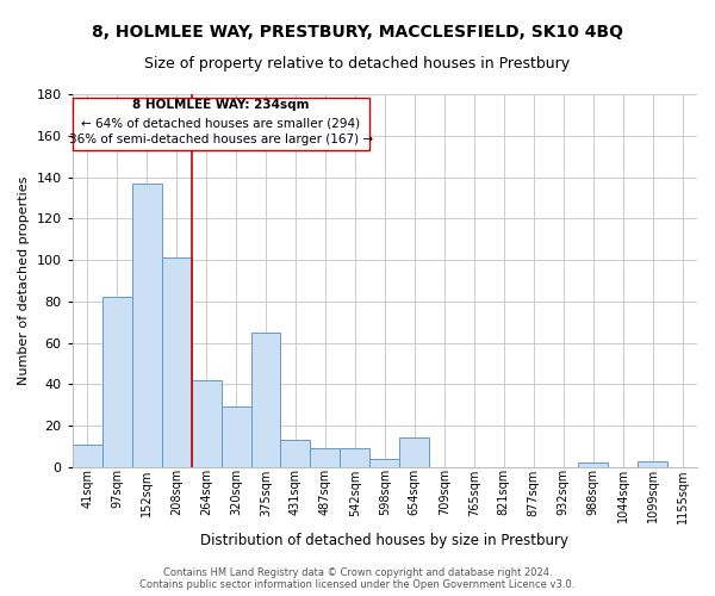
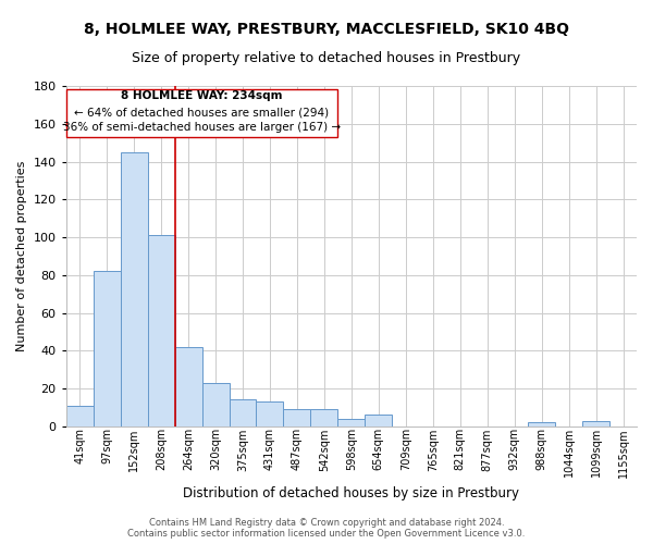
152sqm: 137 -> 145
320sqm: 29 -> 23
375sqm: 65 -> 14
654sqm: 14 -> 6
